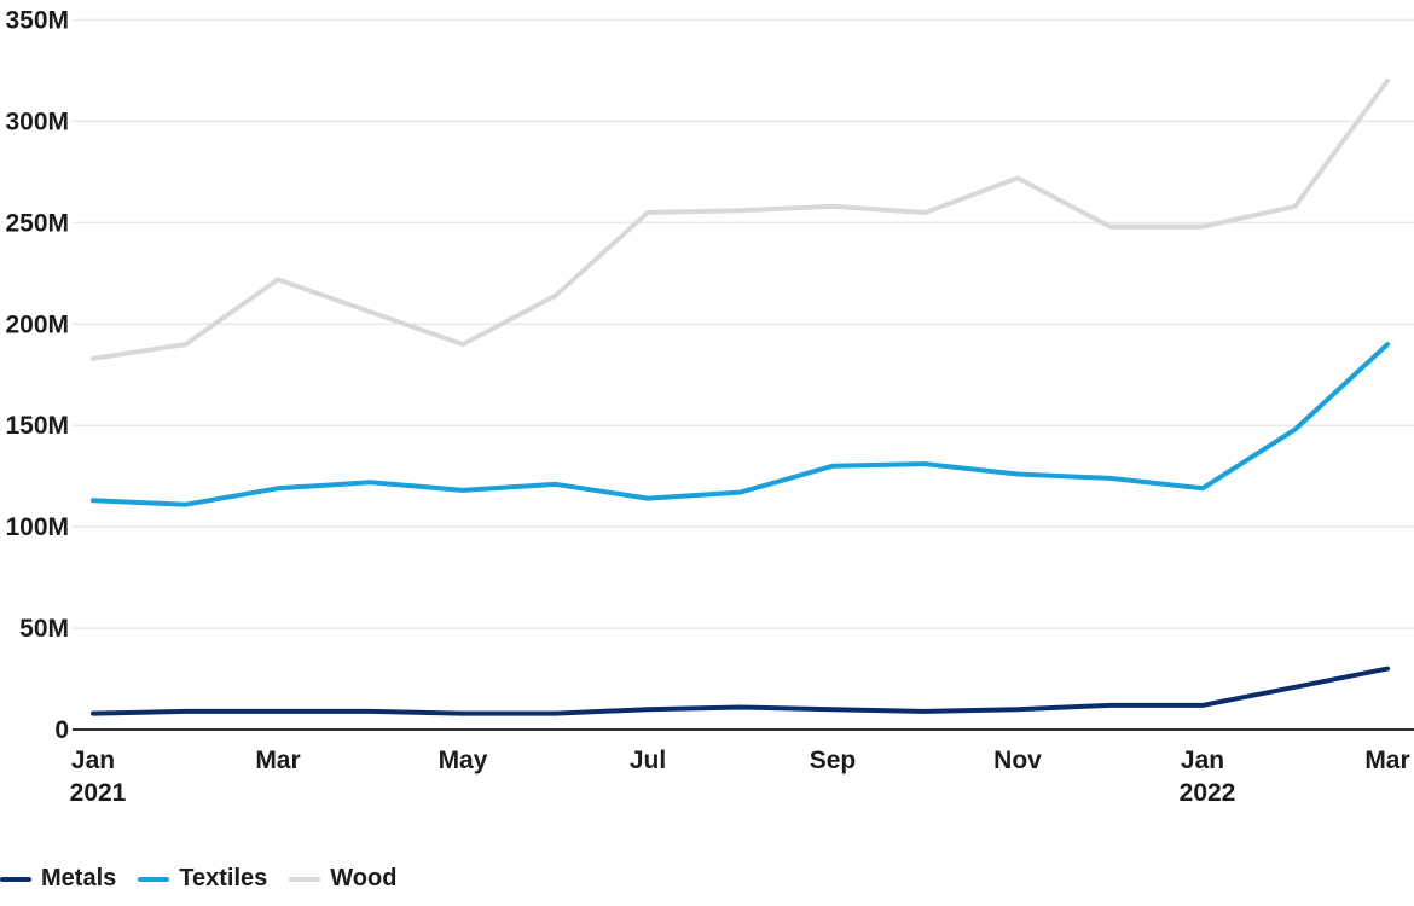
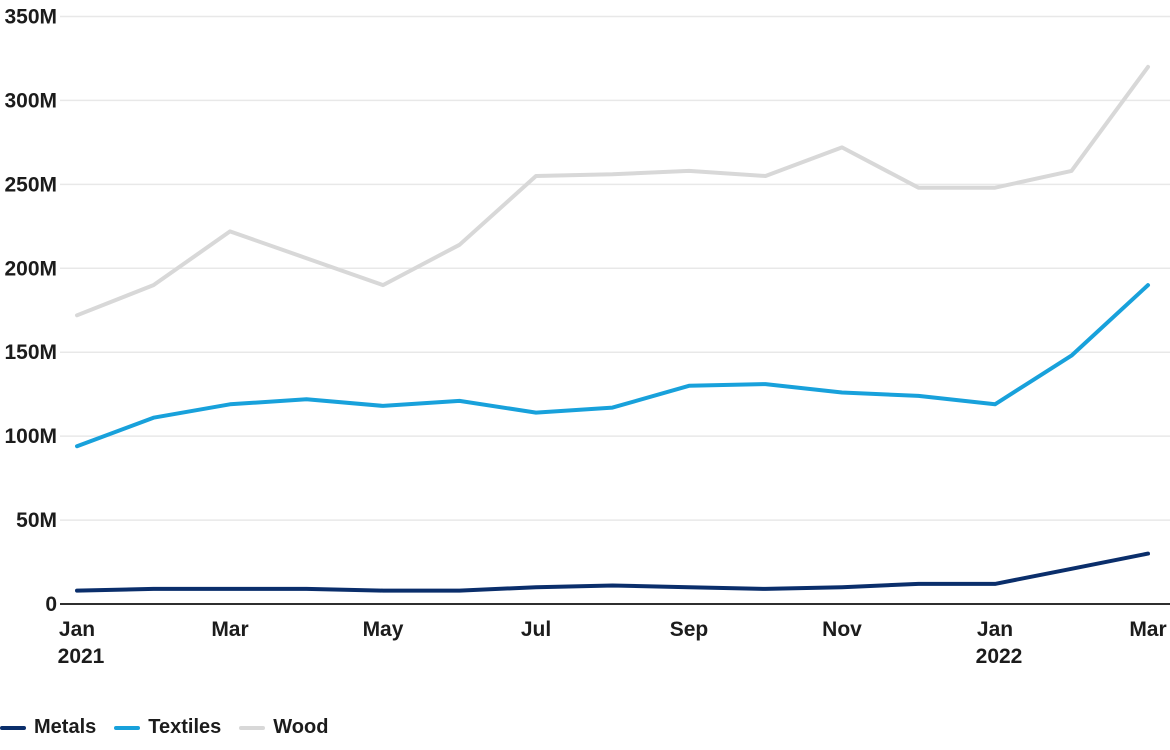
Textiles/Jan 2021: 113M -> 94M
Wood/Jan 2021: 183M -> 172M
